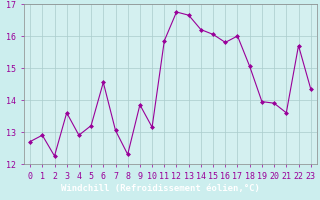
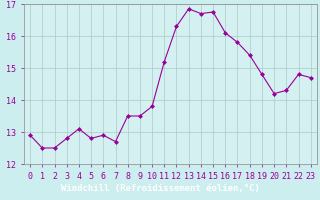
0: 12.70 -> 12.90
1: 12.90 -> 12.50
2: 12.25 -> 12.50
3: 13.60 -> 12.80
4: 12.90 -> 13.10
5: 13.20 -> 12.80
6: 14.55 -> 12.90
7: 13.05 -> 12.70
8: 12.30 -> 13.50
9: 13.85 -> 13.50
10: 13.15 -> 13.80
11: 15.85 -> 15.20
12: 16.75 -> 16.30
13: 16.65 -> 16.85
14: 16.20 -> 16.70
15: 16.05 -> 16.75
16: 15.80 -> 16.10
17: 16.00 -> 15.80
18: 15.05 -> 15.40
19: 13.95 -> 14.80
20: 13.90 -> 14.20
21: 13.60 -> 14.30
22: 15.70 -> 14.80
23: 14.35 -> 14.70
